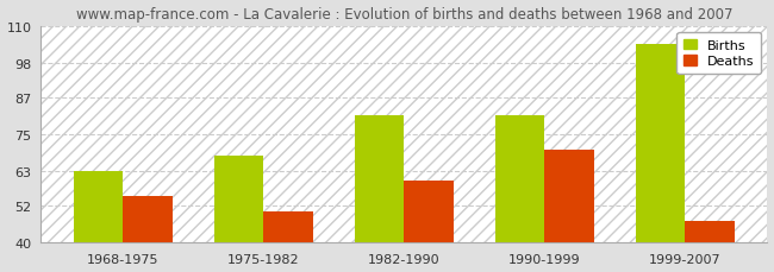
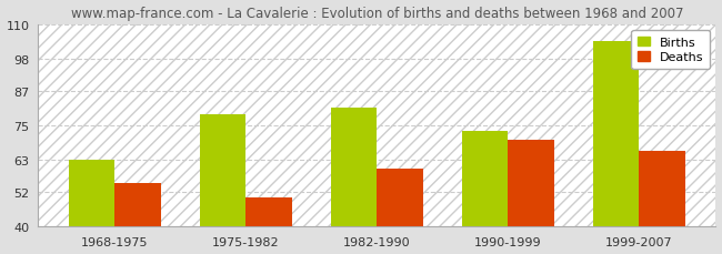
Births/1975-1982: 68 -> 79
Births/1990-1999: 81 -> 73
Deaths/1999-2007: 47 -> 66
